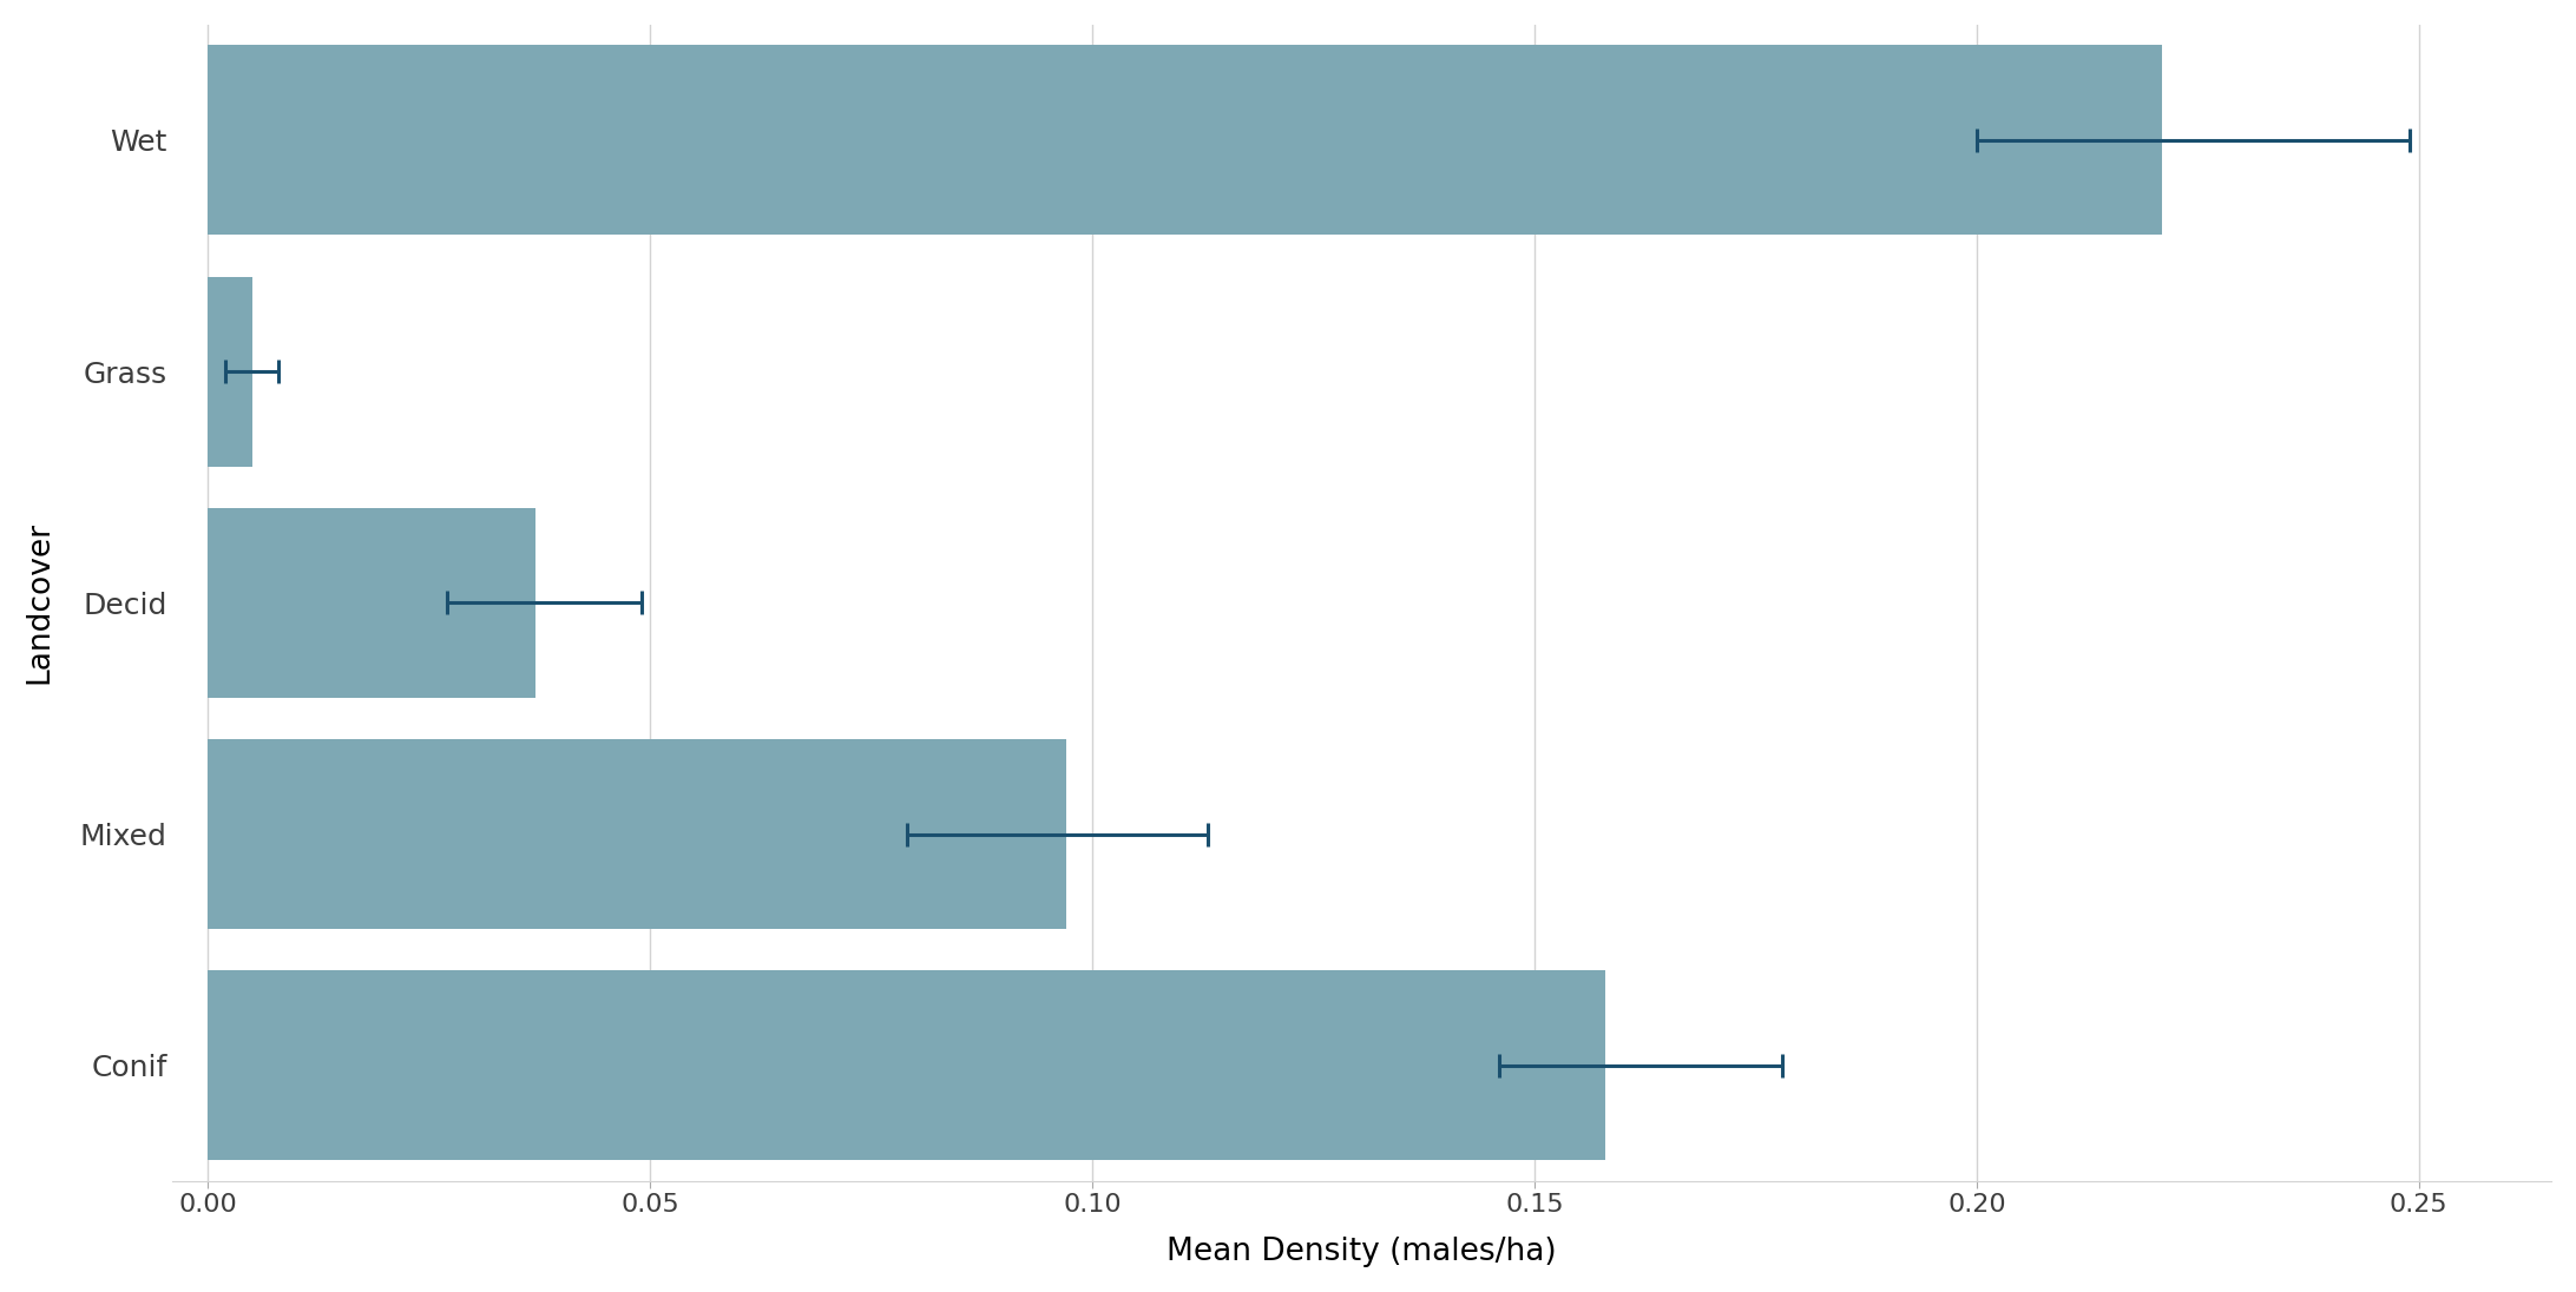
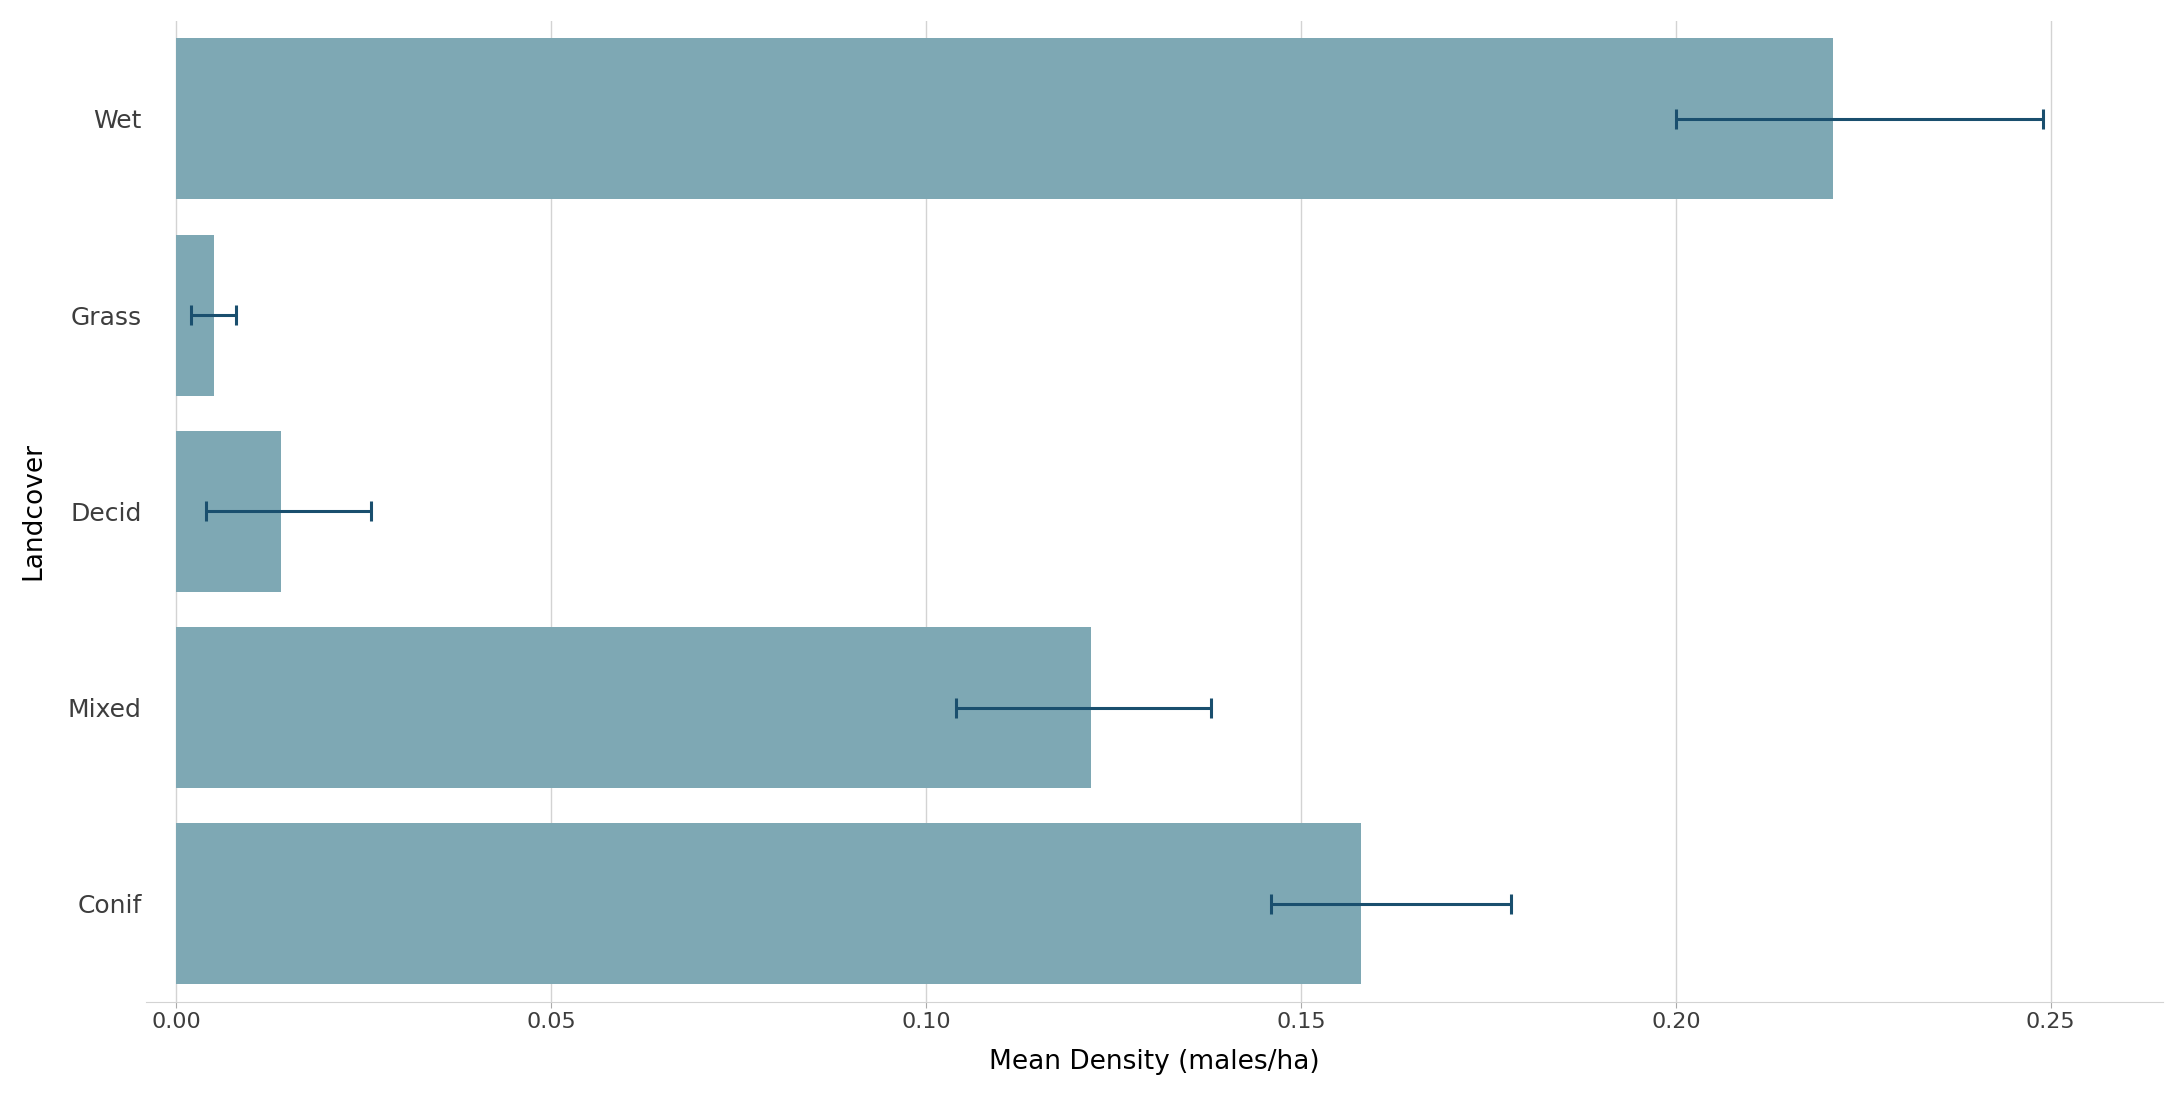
Decid: 0.037 -> 0.014
Mixed: 0.097 -> 0.122
